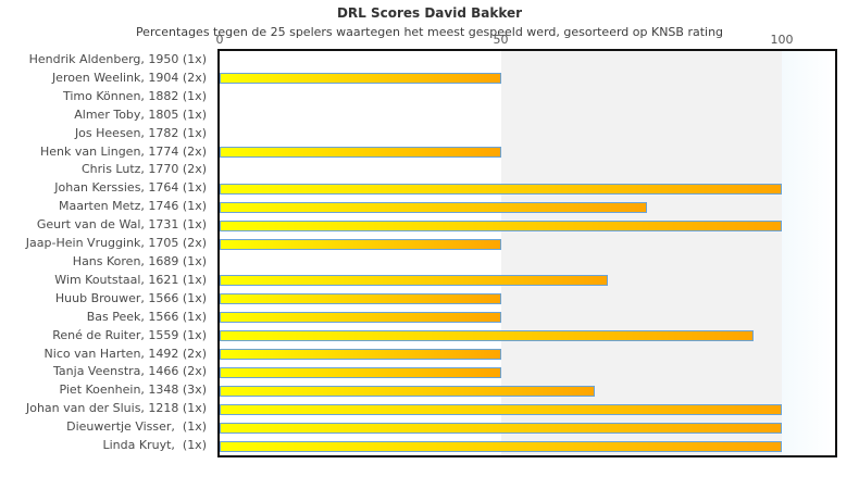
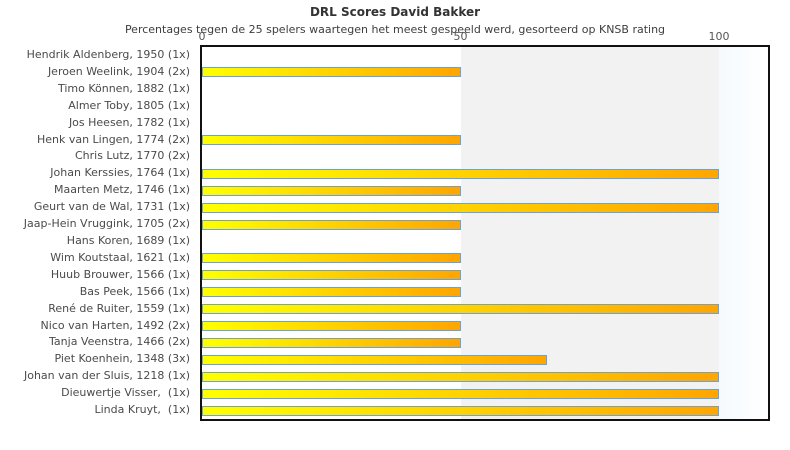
Maarten Metz, 1746 (1x): 76 -> 50
Wim Koutstaal, 1621 (1x): 69 -> 50
René de Ruiter, 1559 (1x): 95 -> 100
